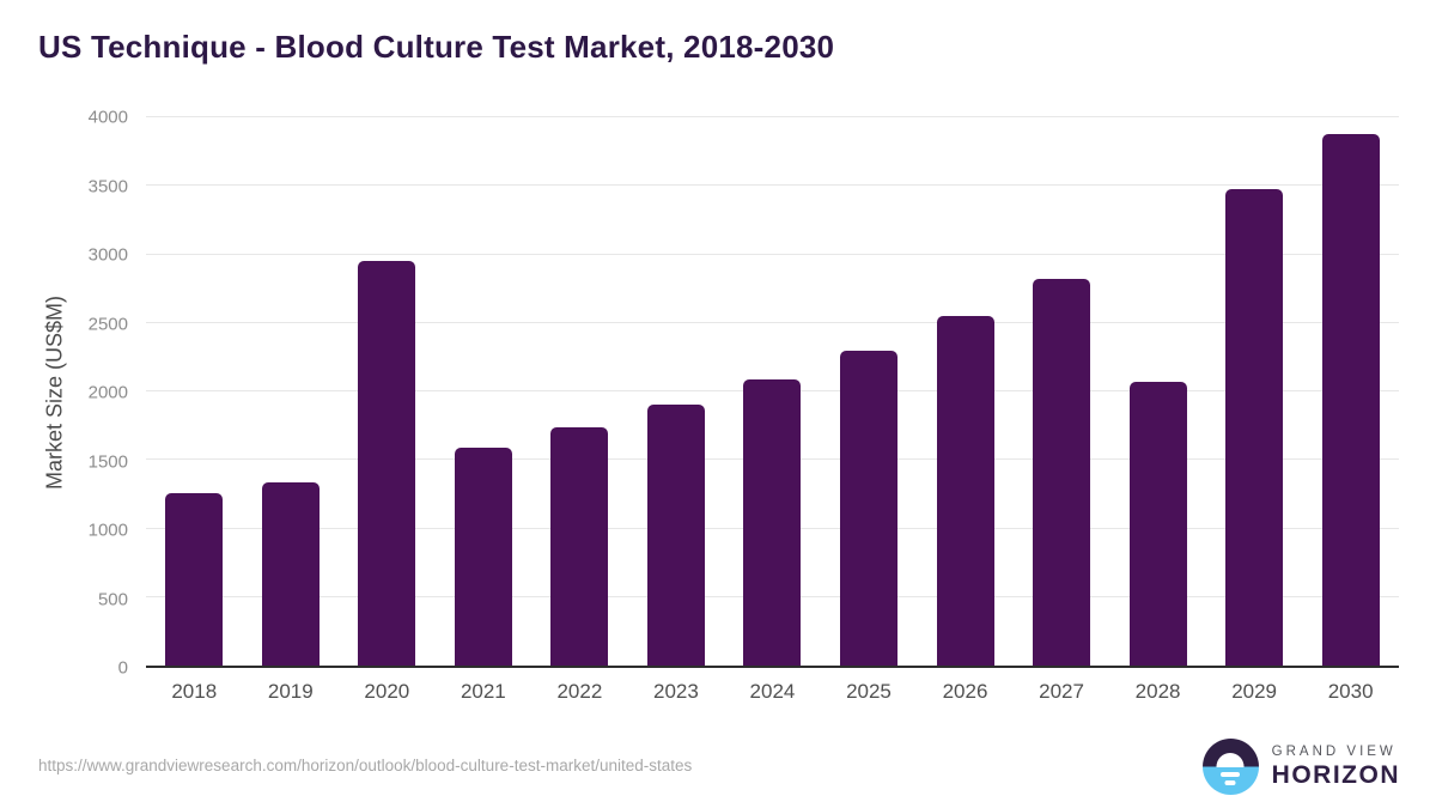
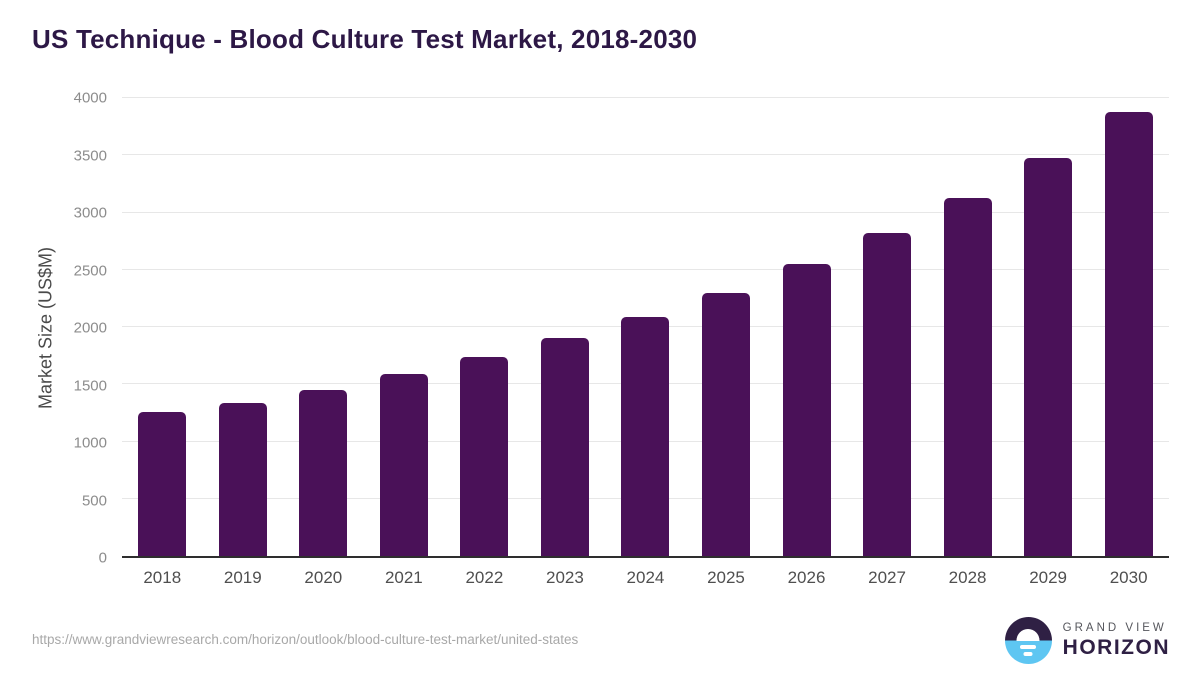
2020: 2950 -> 1450
2028: 2070 -> 3130
